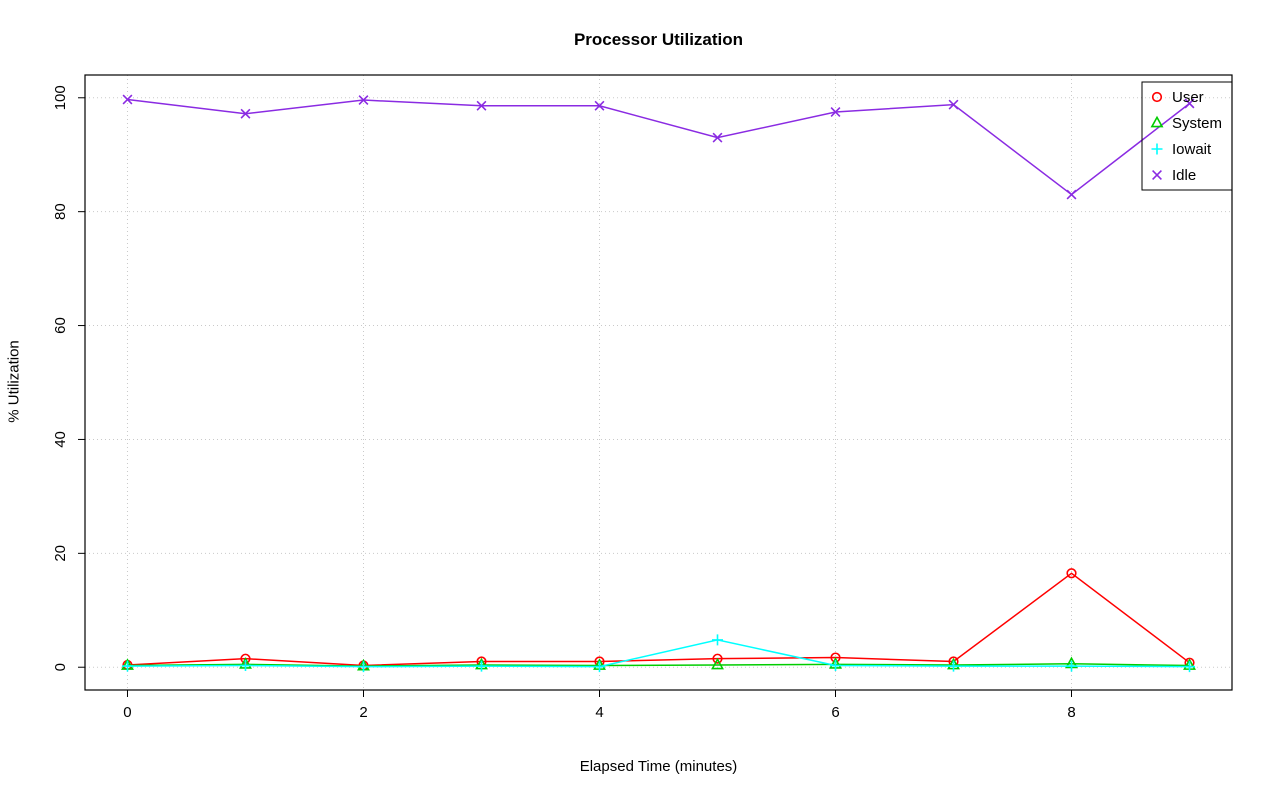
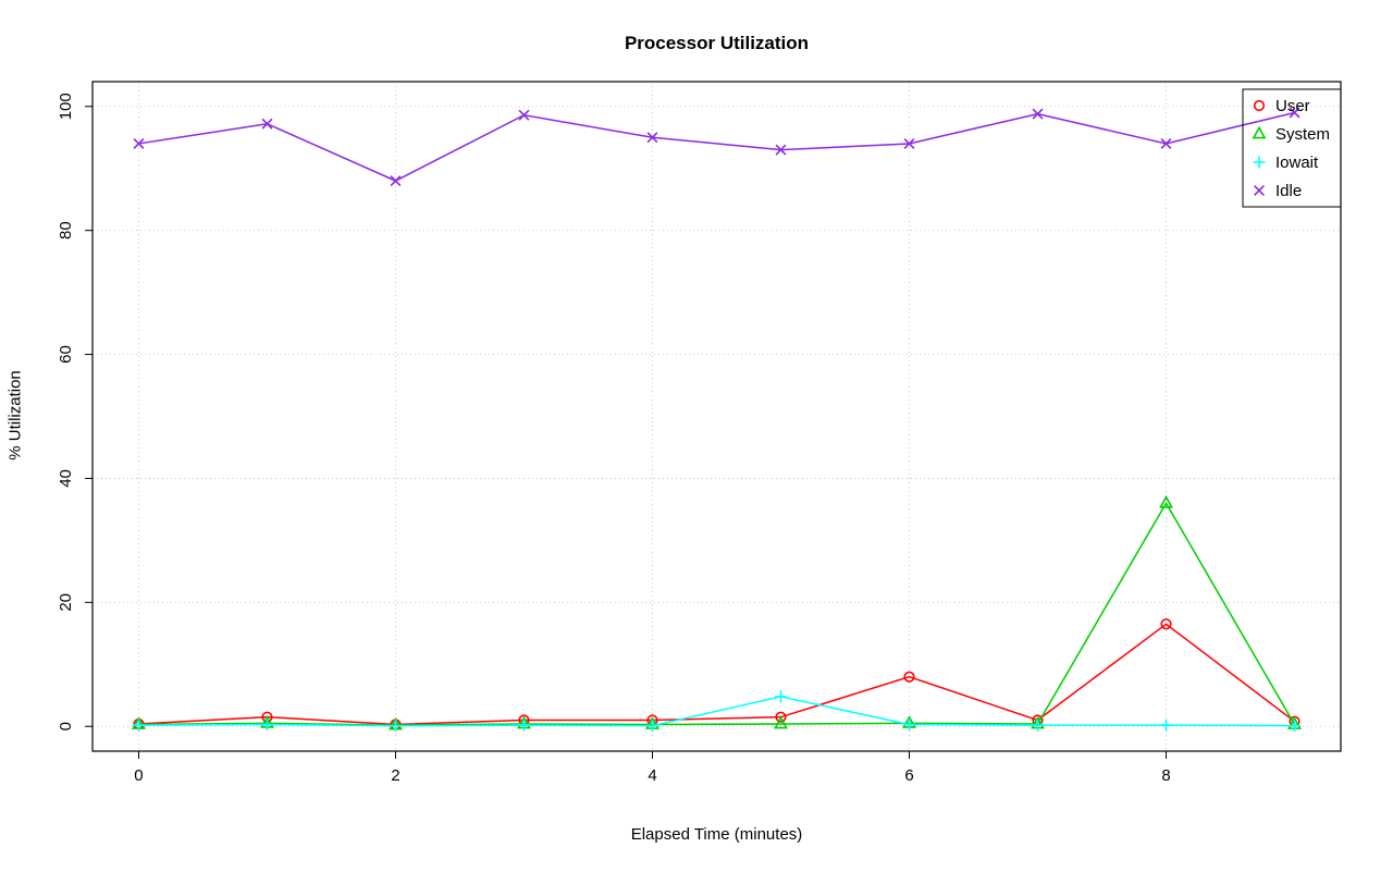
Idle/0: 100 -> 94
Idle/2: 100 -> 88
Idle/4: 99 -> 95
User/6: 2 -> 8
Idle/6: 98 -> 94
System/8: 1 -> 36
Idle/8: 83 -> 94
